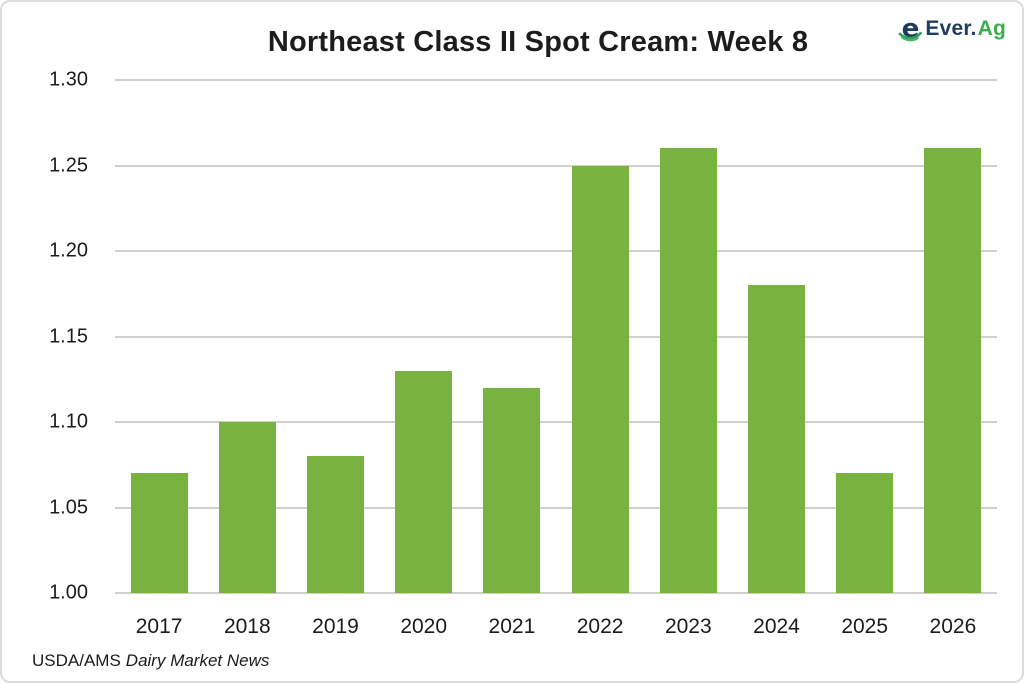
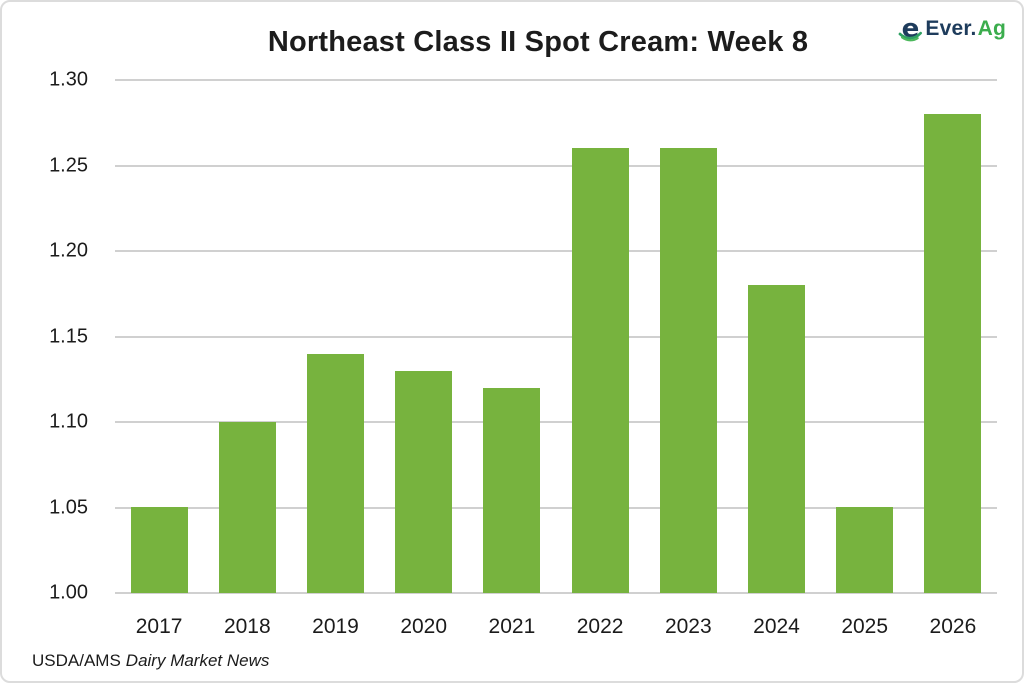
2017: 1.07 -> 1.05
2019: 1.08 -> 1.14
2022: 1.25 -> 1.26
2025: 1.07 -> 1.05
2026: 1.26 -> 1.28
